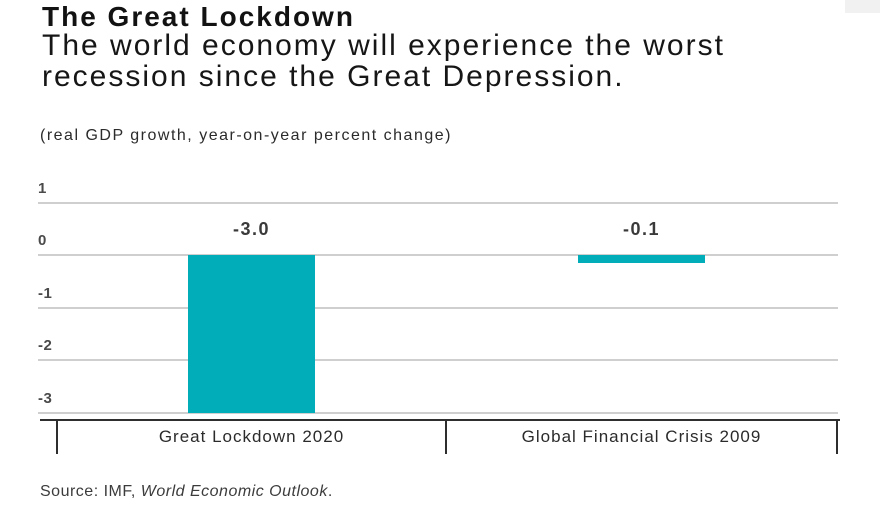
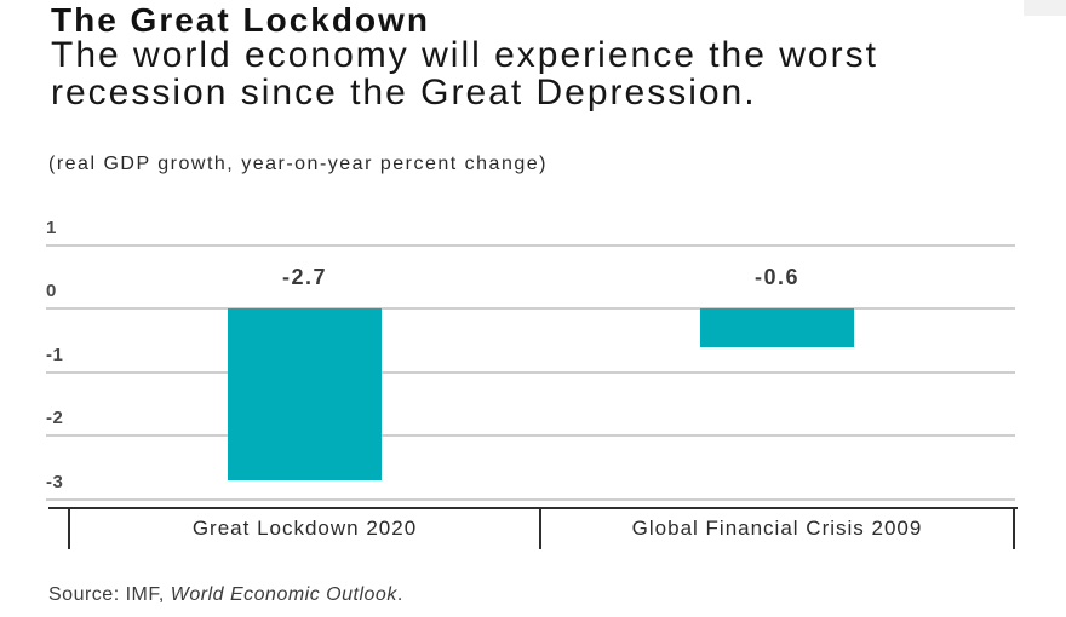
Great Lockdown 2020: -3.0 -> -2.7
Global Financial Crisis 2009: -0.1 -> -0.6
